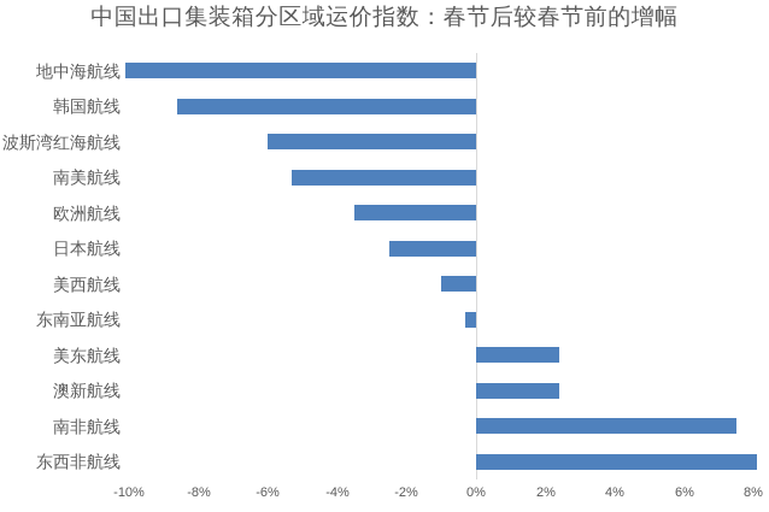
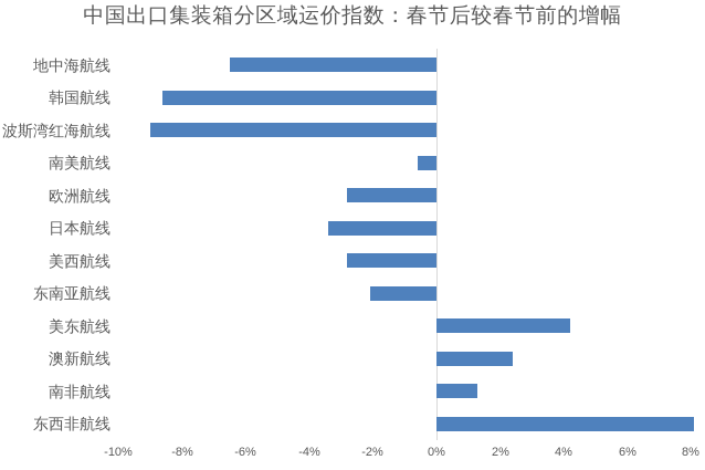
地中海航线: -10.1% -> -6.5%
波斯湾红海航线: -6.0% -> -9.0%
南美航线: -5.3% -> -0.6%
欧洲航线: -3.5% -> -2.8%
日本航线: -2.5% -> -3.4%
美西航线: -1.0% -> -2.8%
东南亚航线: -0.3% -> -2.1%
美东航线: 2.4% -> 4.2%
南非航线: 7.5% -> 1.3%
